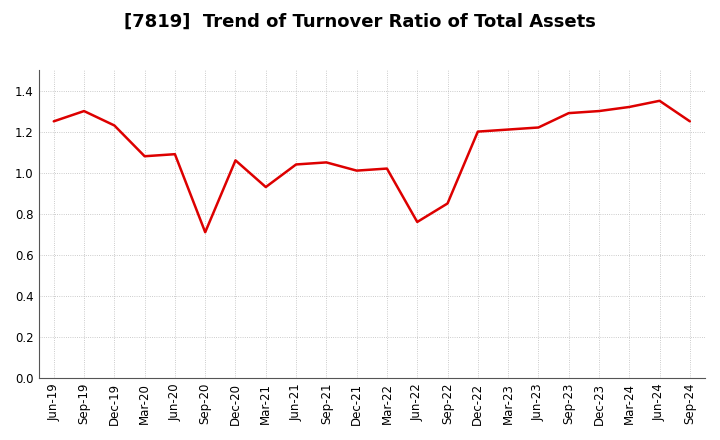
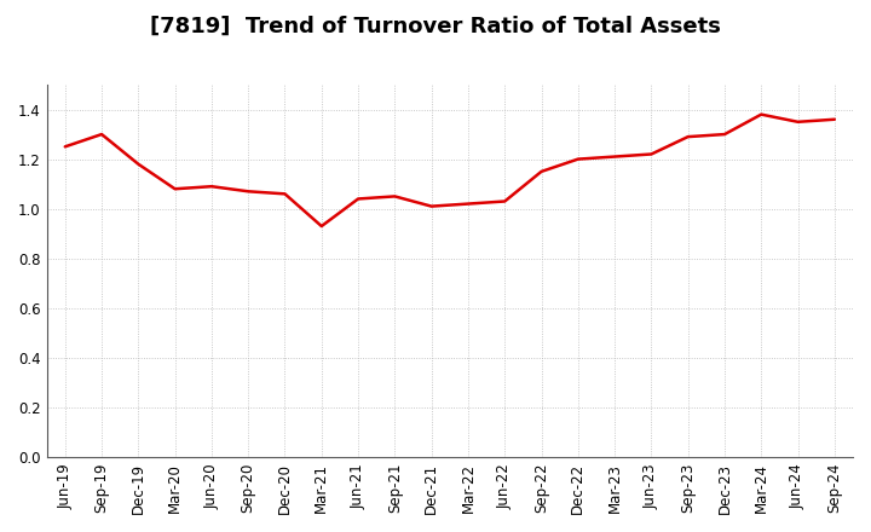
Dec-19: 1.23 -> 1.18
Sep-20: 0.71 -> 1.07
Jun-22: 0.76 -> 1.03
Sep-22: 0.85 -> 1.15
Mar-24: 1.32 -> 1.38
Sep-24: 1.25 -> 1.36
